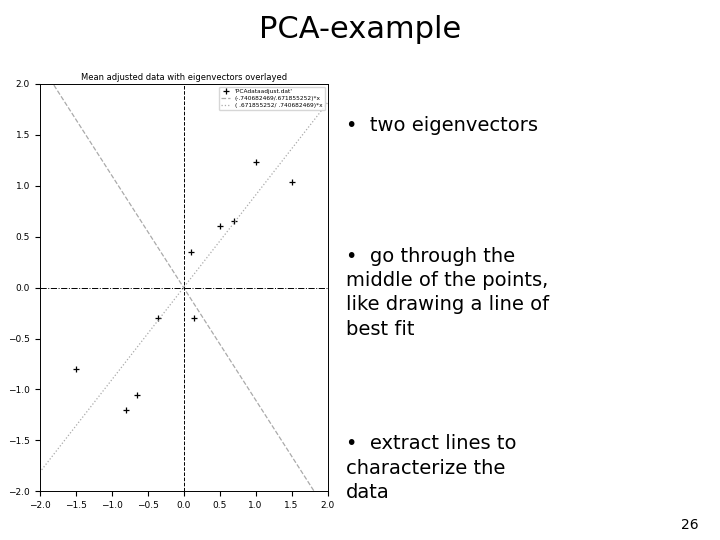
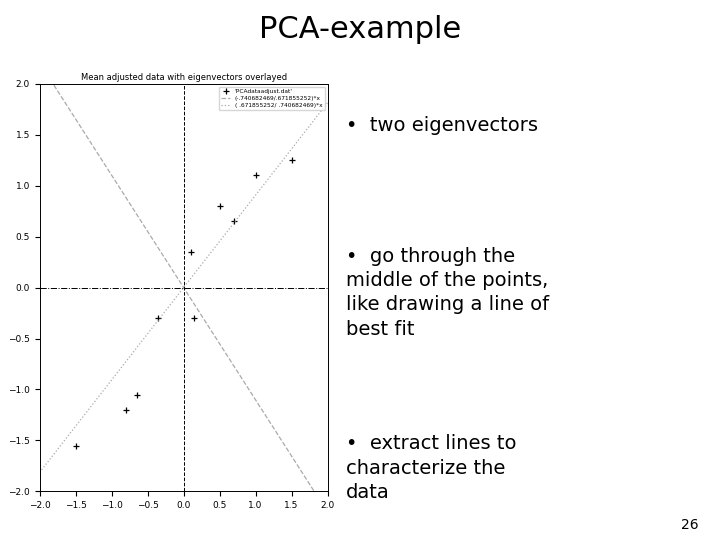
−1.5: -0.80 -> -1.55
0.5: 0.60 -> 0.80
1.0: 1.23 -> 1.10
1.5: 1.04 -> 1.25
